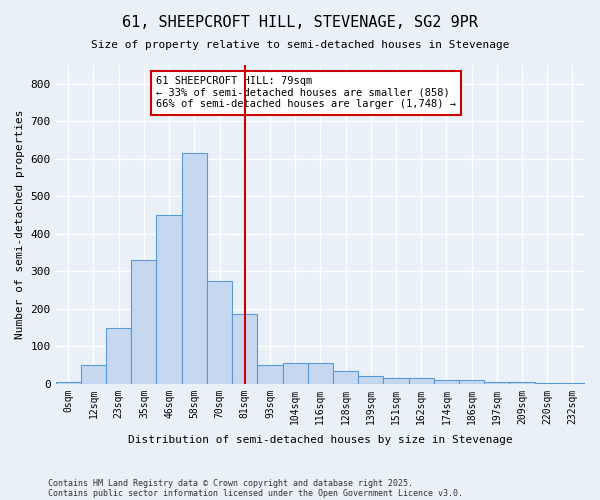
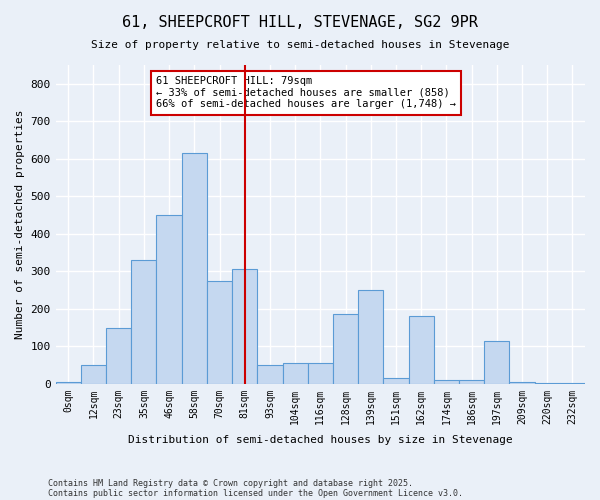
81sqm: 185 -> 305
128sqm: 35 -> 185
139sqm: 20 -> 250
162sqm: 15 -> 180
197sqm: 5 -> 115
